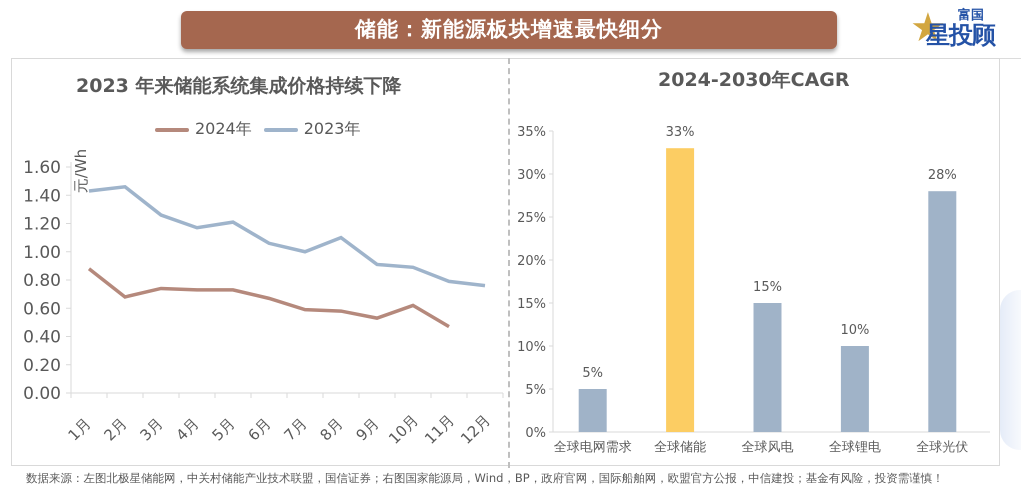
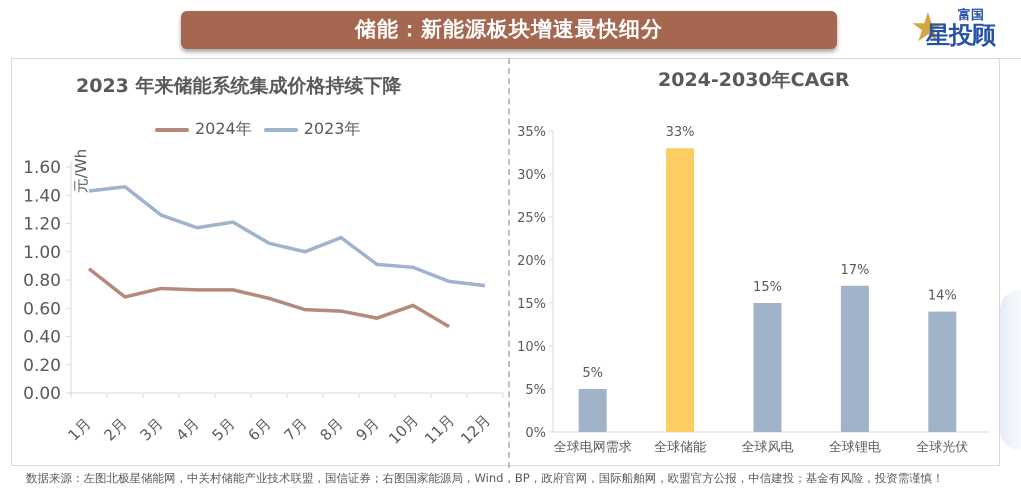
2024-2030年CAGR/全球锂电: 10% -> 17%
2024-2030年CAGR/全球光伏: 28% -> 14%
